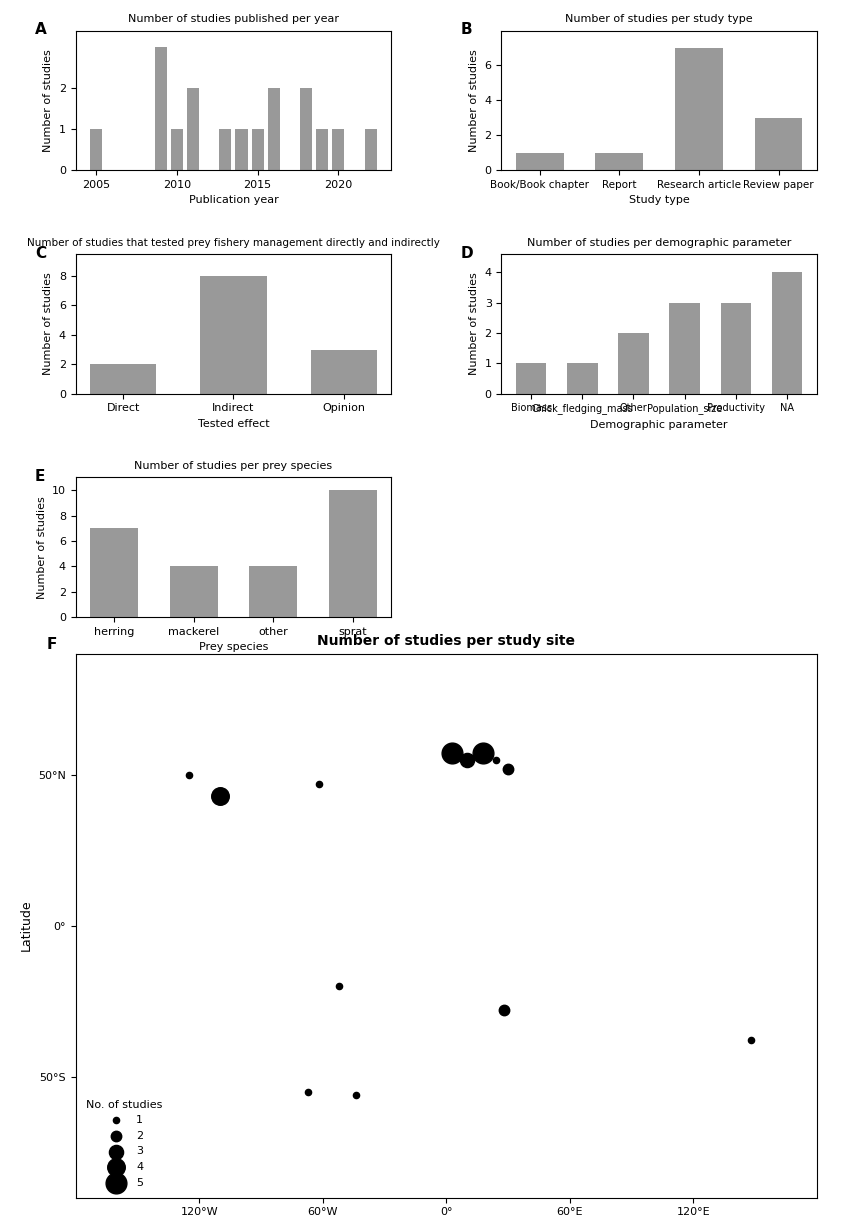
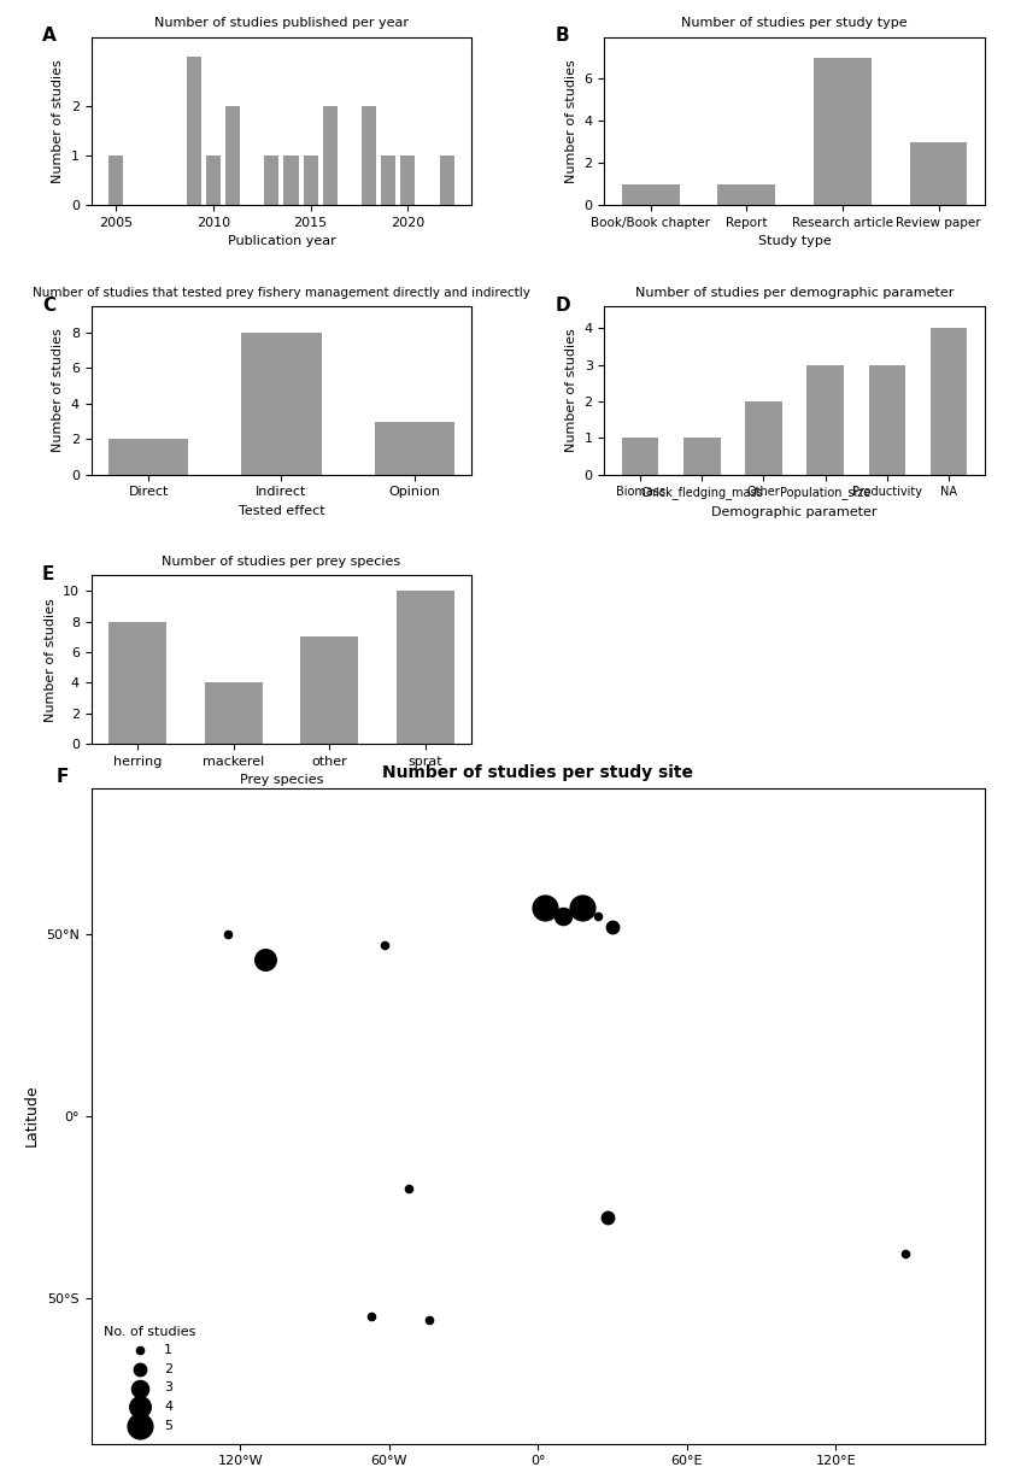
Number of studies per prey species/herring: 7 -> 8
Number of studies per prey species/other: 4 -> 7
